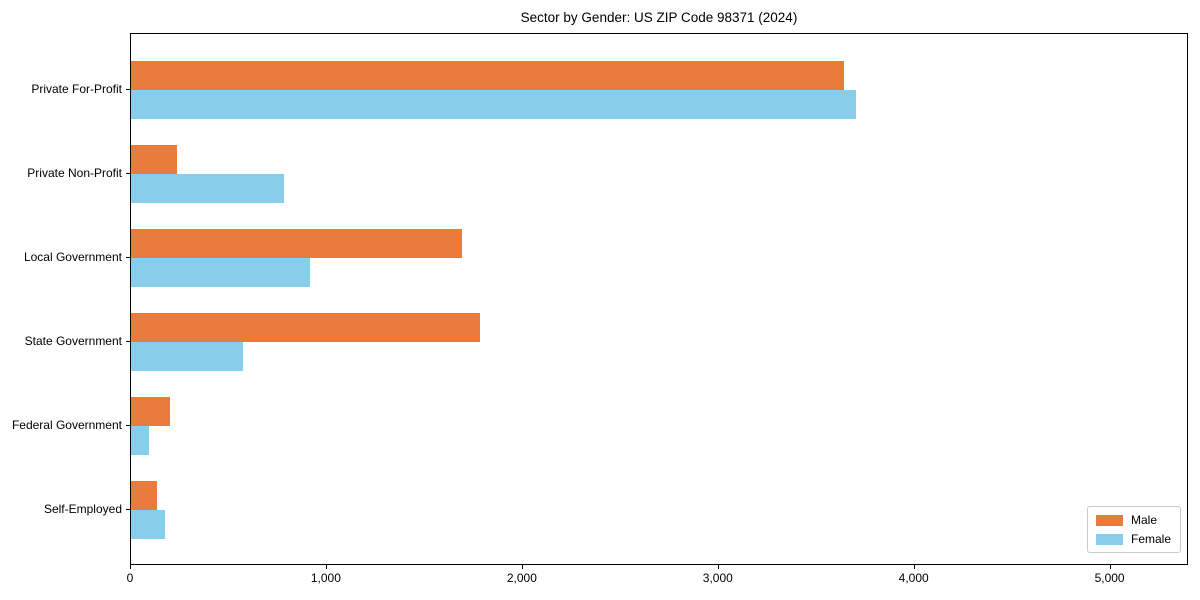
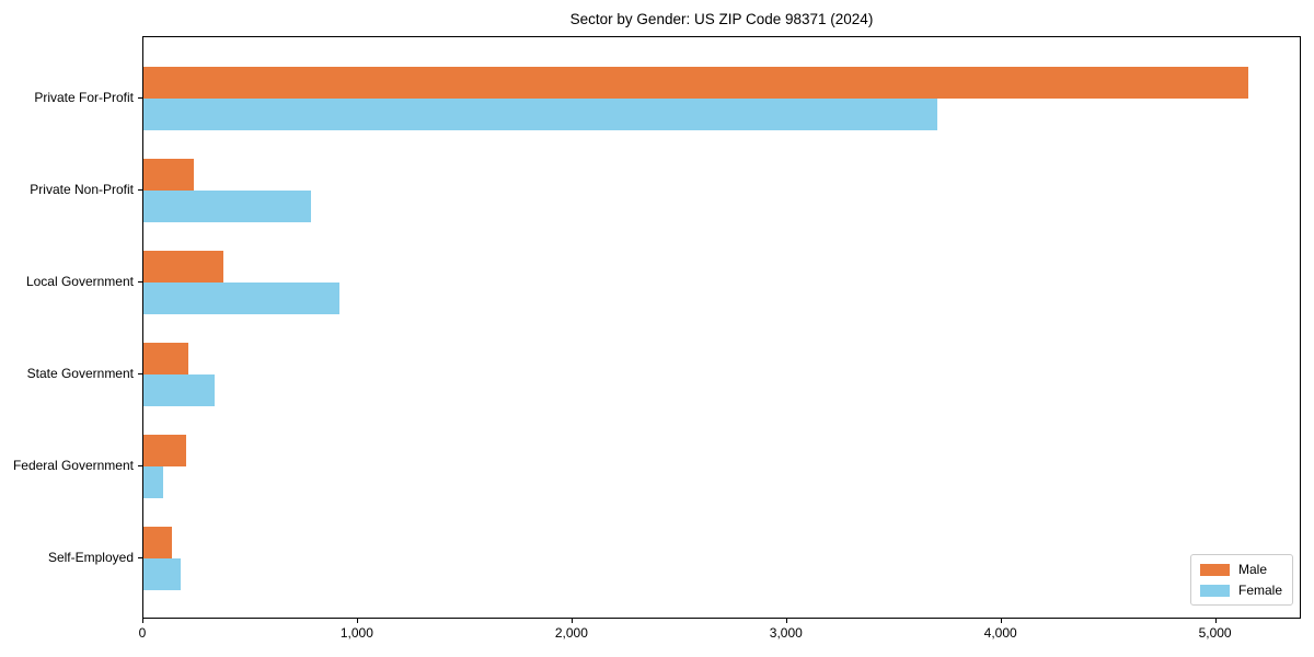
Male/Private For-Profit: 3640 -> 5150
Male/Local Government: 1690 -> 370
Male/State Government: 1780 -> 210
Female/State Government: 570 -> 330
